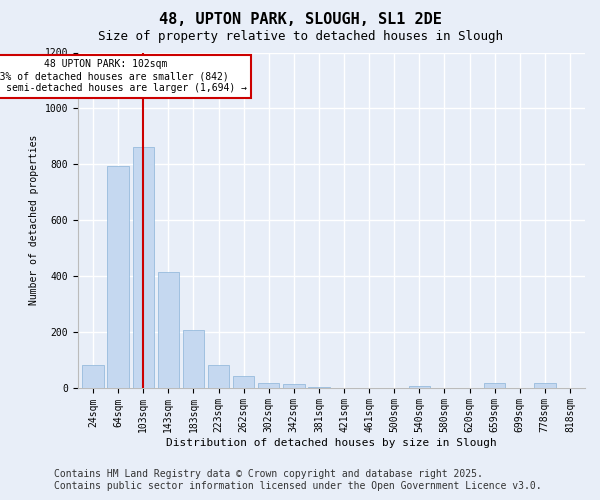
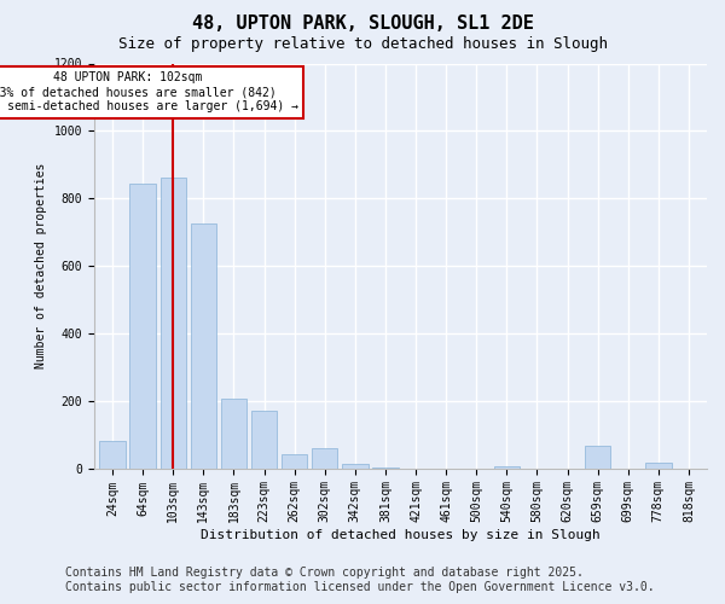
64sqm: 795 -> 845
143sqm: 415 -> 725
223sqm: 80 -> 170
302sqm: 15 -> 60
659sqm: 15 -> 65
